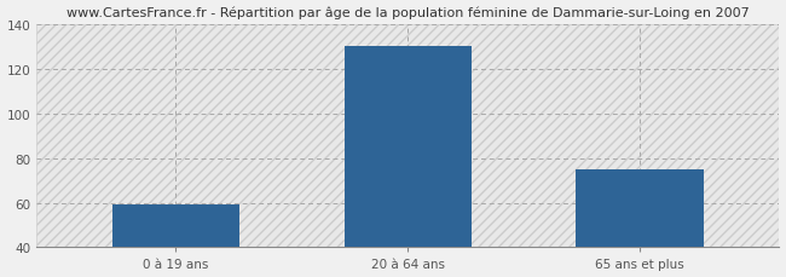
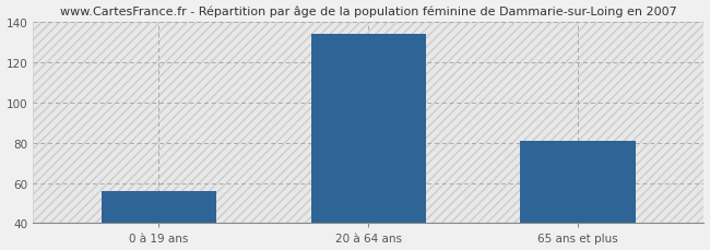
0 à 19 ans: 59 -> 56
20 à 64 ans: 130 -> 134
65 ans et plus: 75 -> 81
